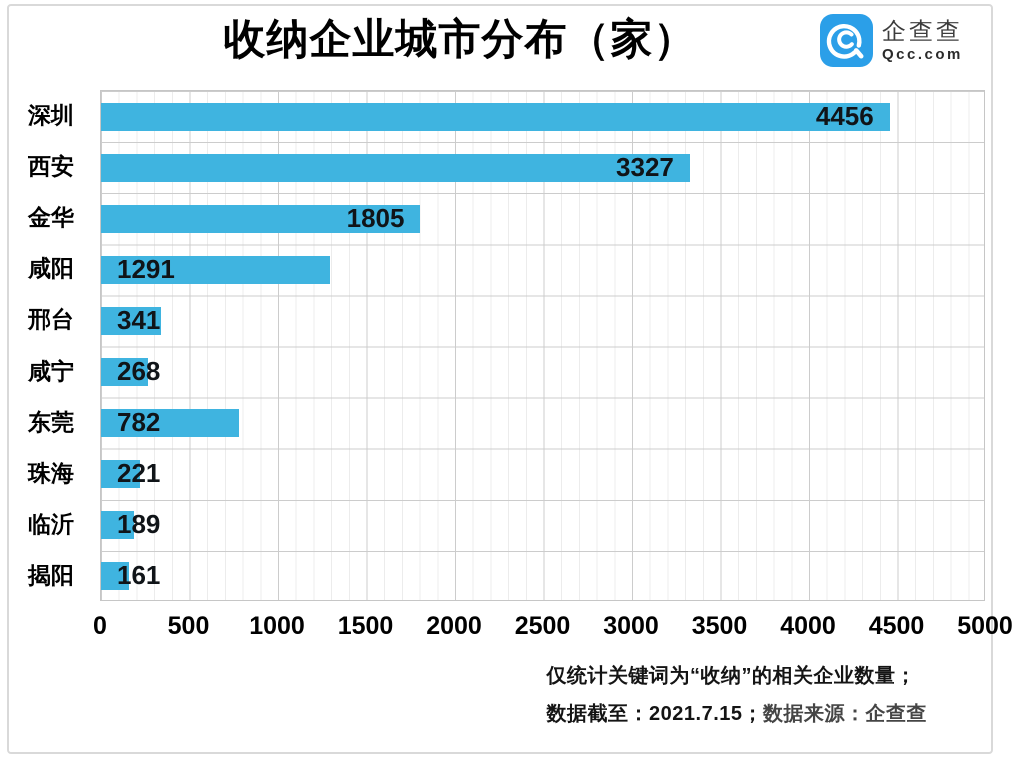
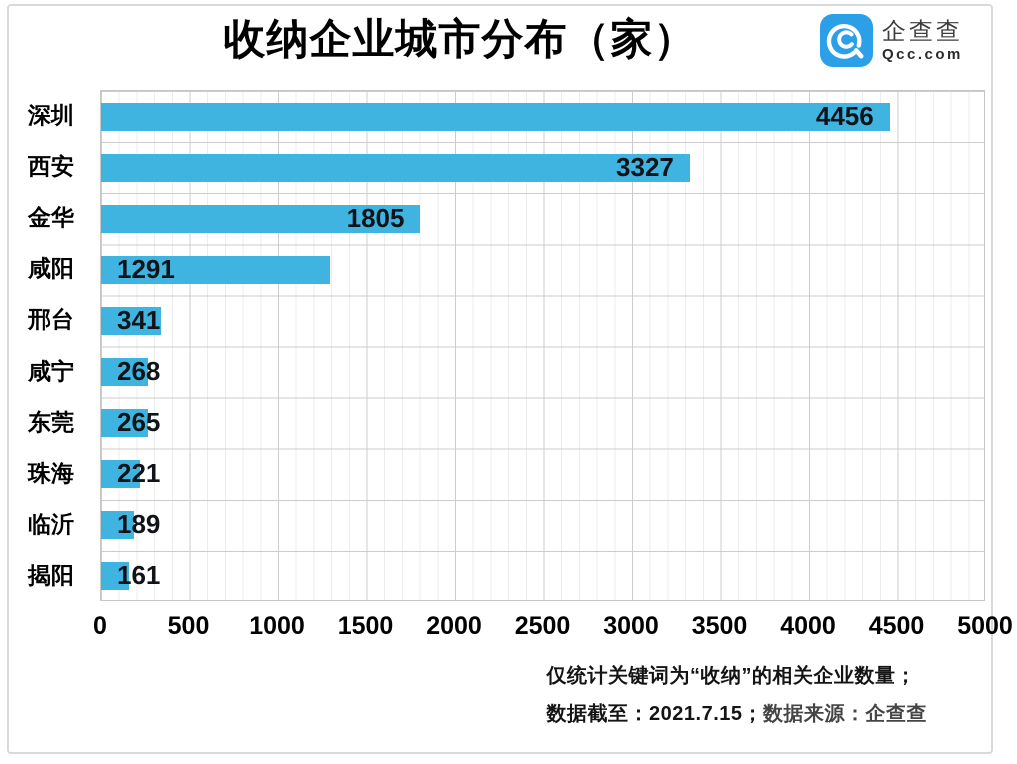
东莞: 782 -> 265
